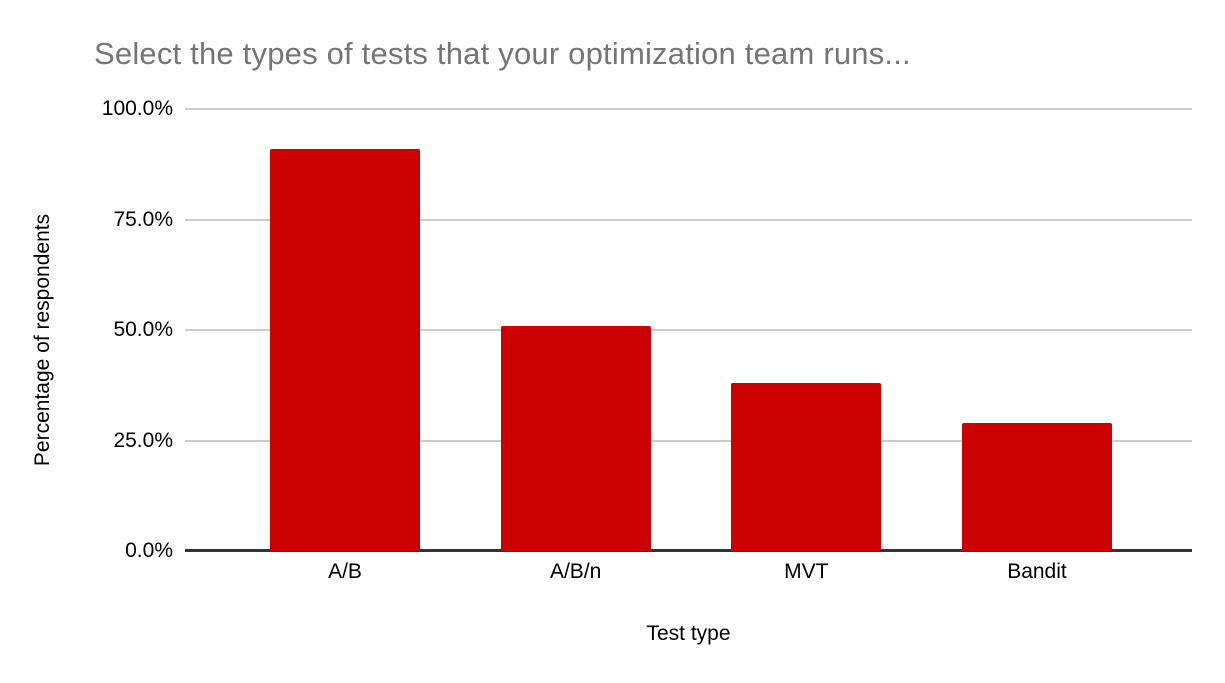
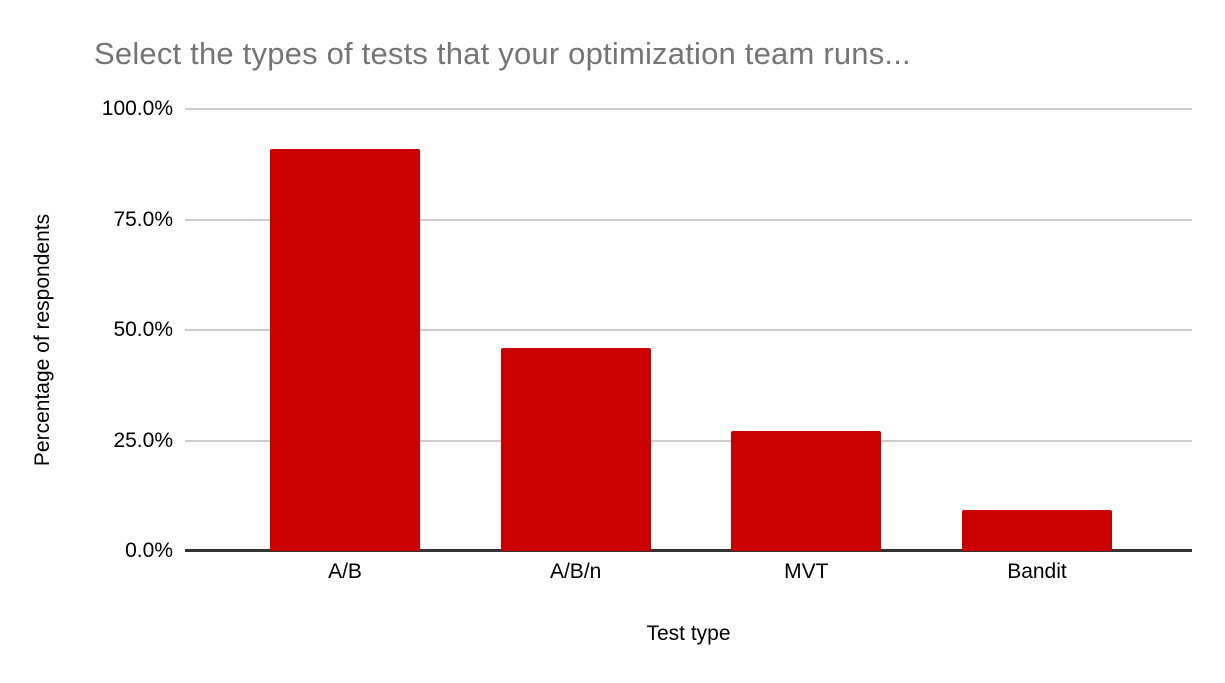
A/B/n: 51% -> 46%
MVT: 38% -> 27%
Bandit: 29% -> 9%
